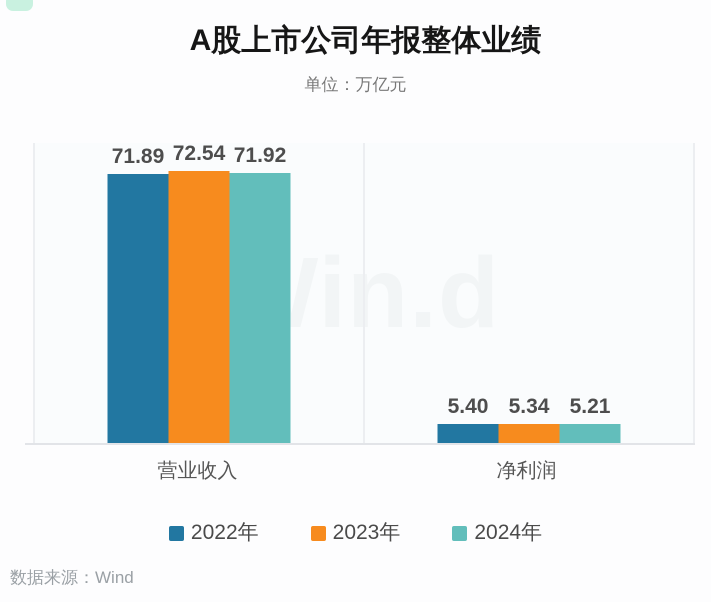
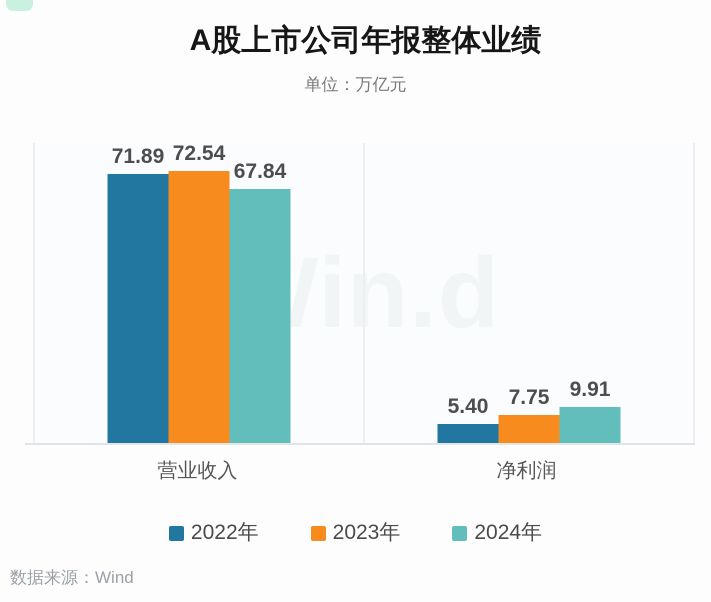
2024年/营业收入: 71.92 -> 67.84
2023年/净利润: 5.34 -> 7.75
2024年/净利润: 5.21 -> 9.91
